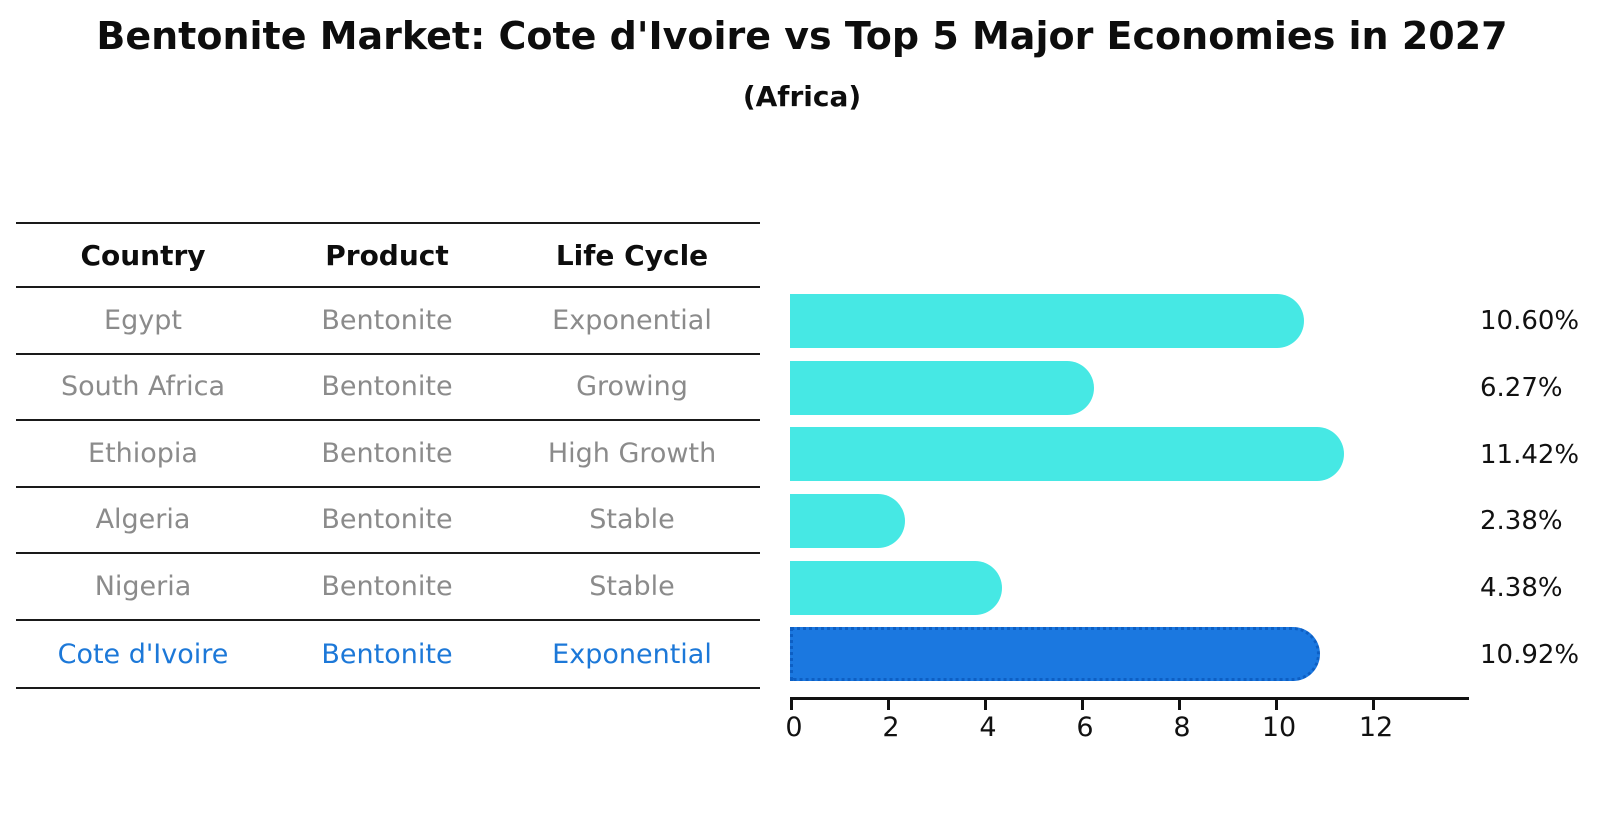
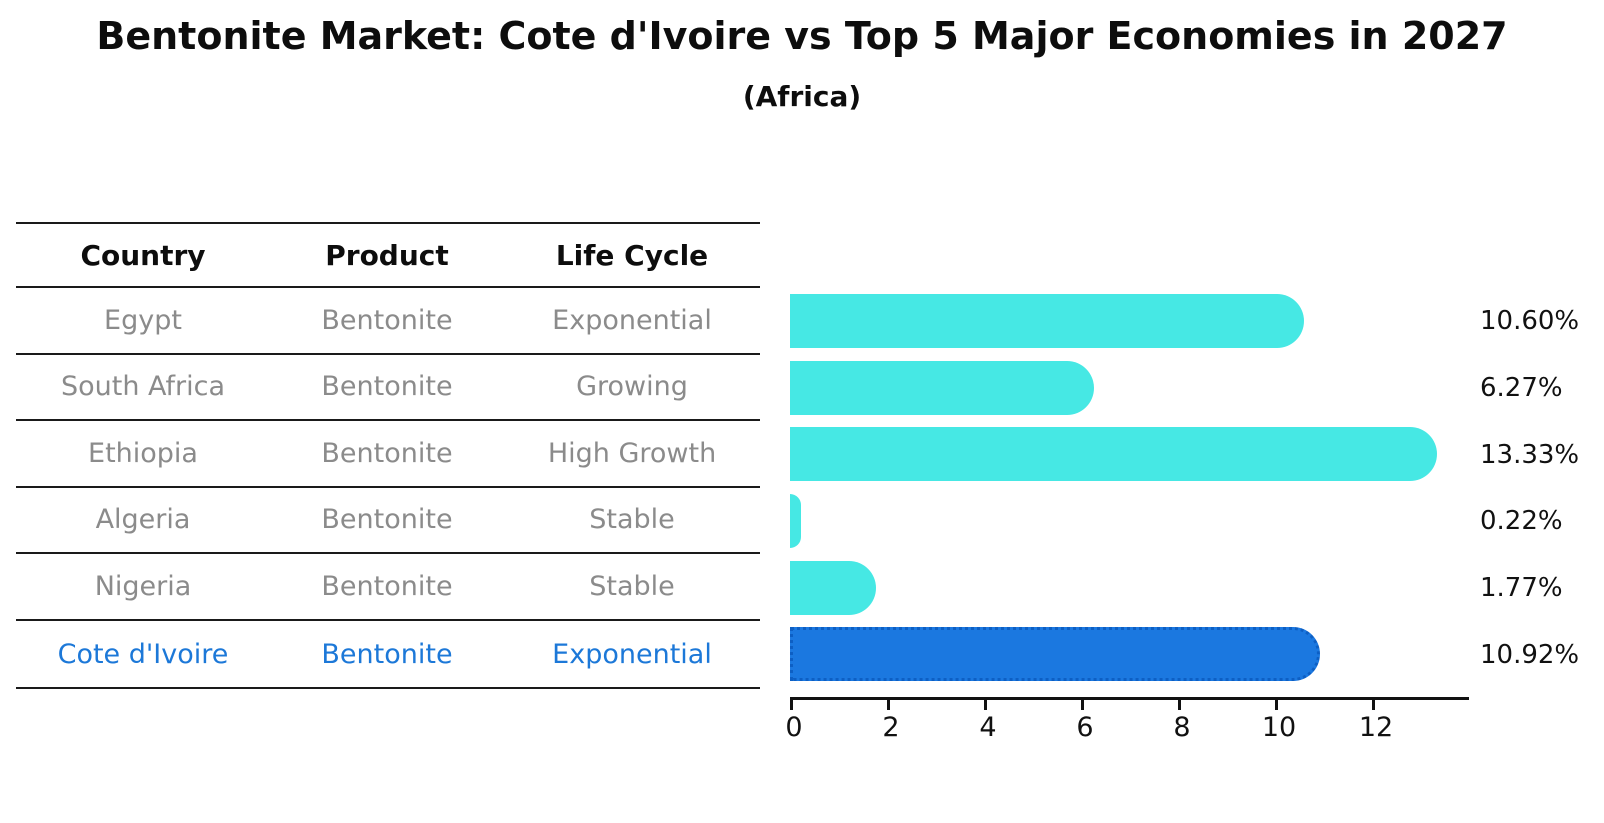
Ethiopia: 11.42% -> 13.33%
Algeria: 2.38% -> 0.22%
Nigeria: 4.38% -> 1.77%
